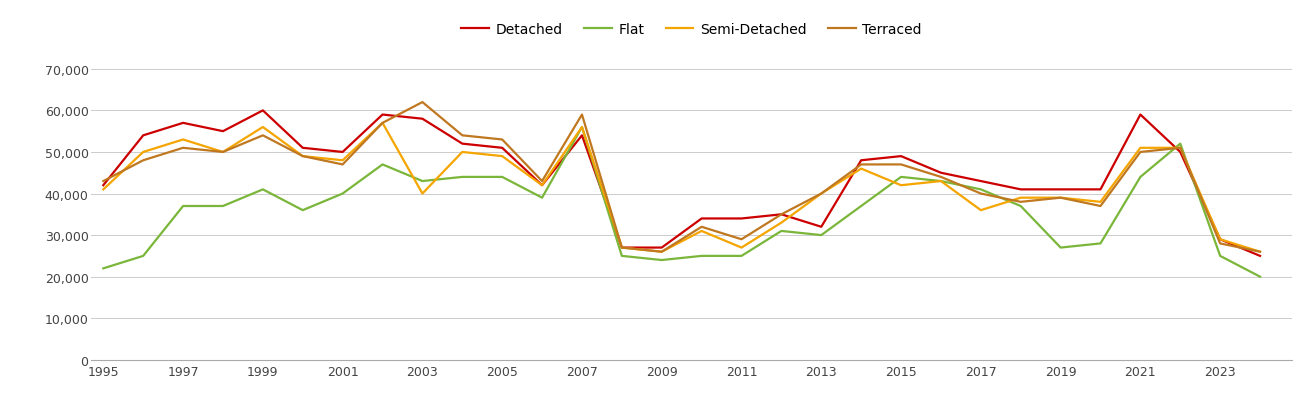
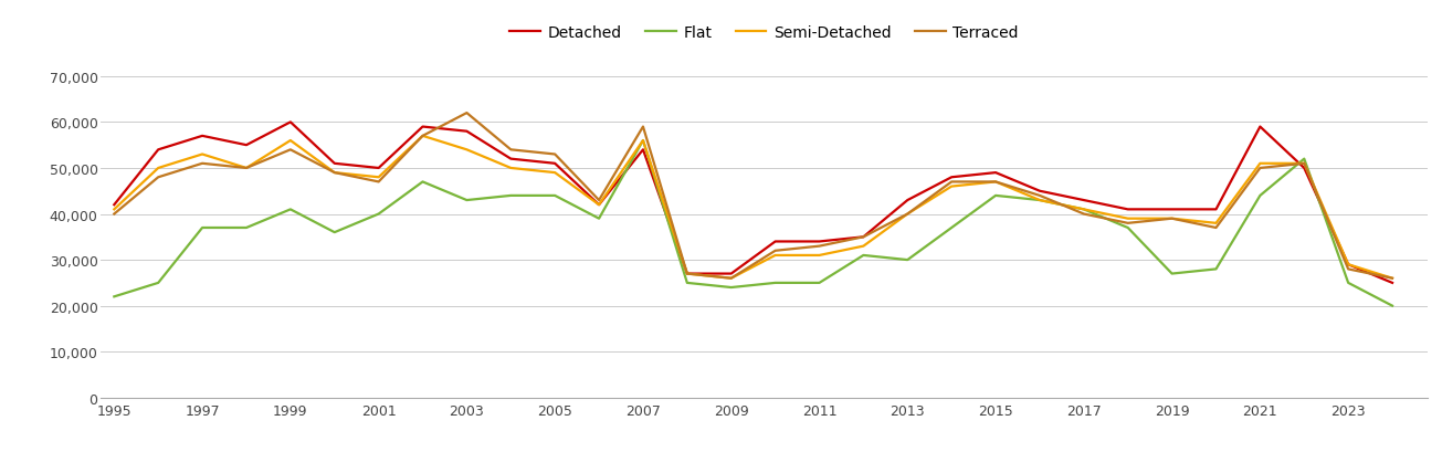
Terraced/1995: 43,000 -> 40,000
Semi-Detached/2003: 40,000 -> 54,000
Semi-Detached/2011: 27,000 -> 31,000
Terraced/2011: 29,000 -> 33,000
Detached/2013: 32,000 -> 43,000
Semi-Detached/2015: 42,000 -> 47,000
Semi-Detached/2017: 36,000 -> 41,000
